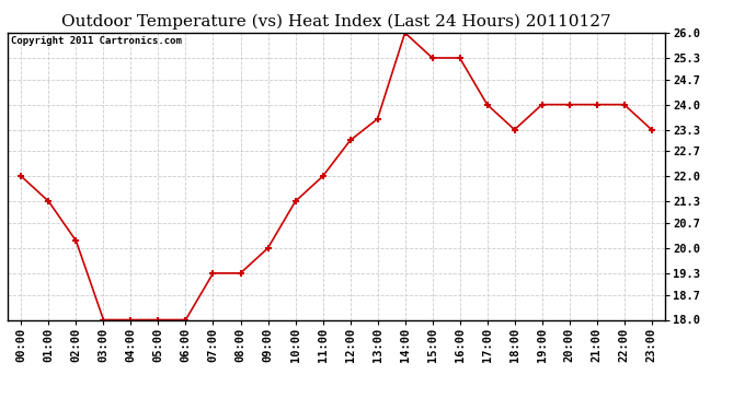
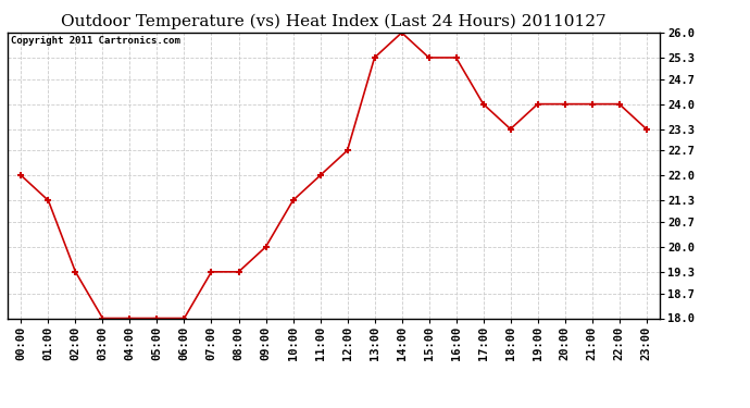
02:00: 20.2 -> 19.3
12:00: 23.0 -> 22.7
13:00: 23.6 -> 25.3
